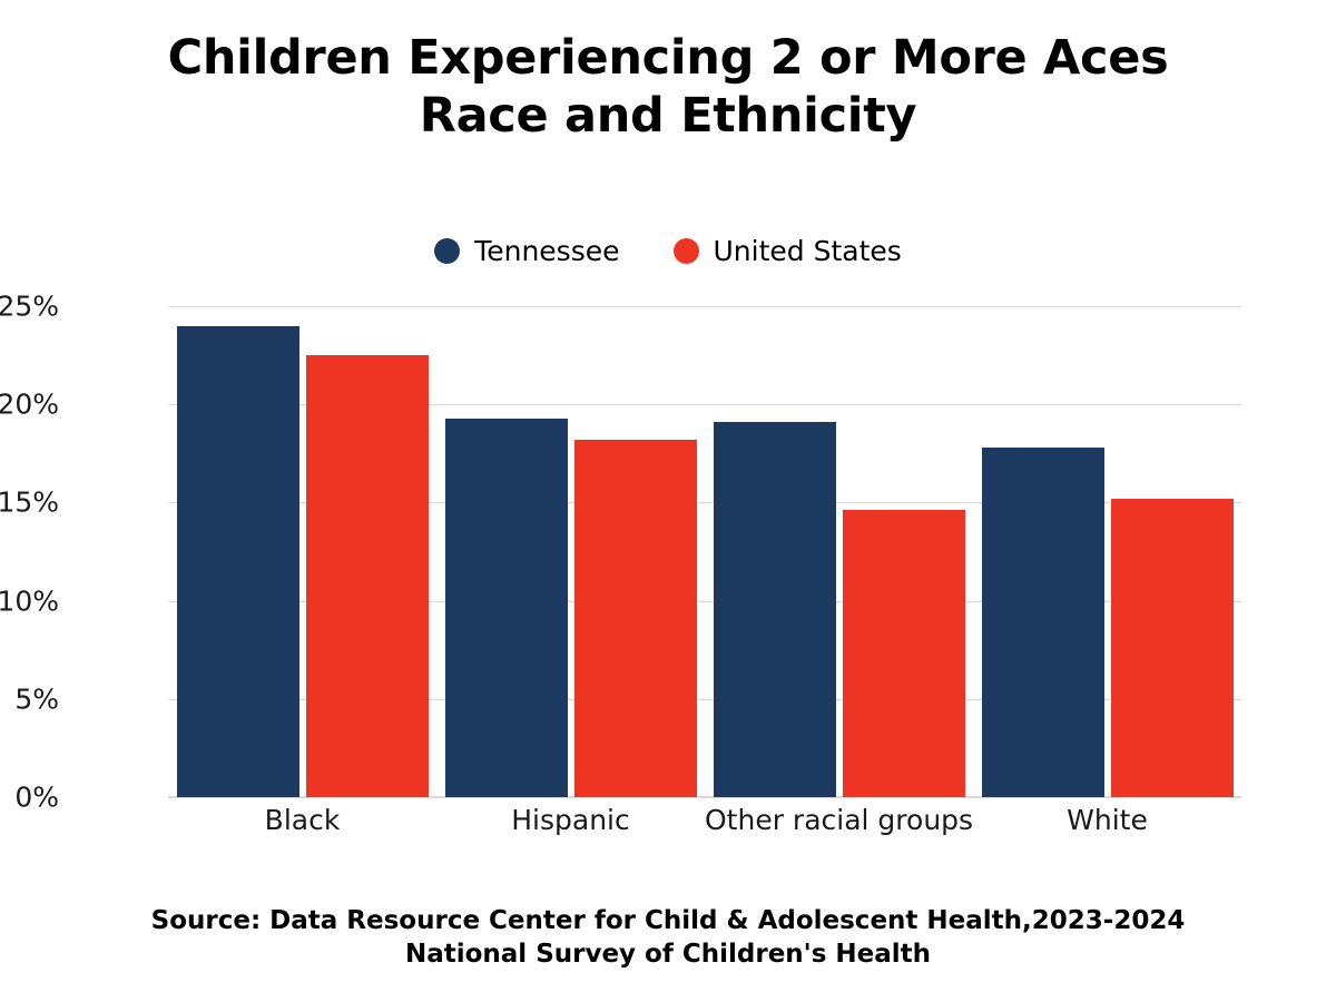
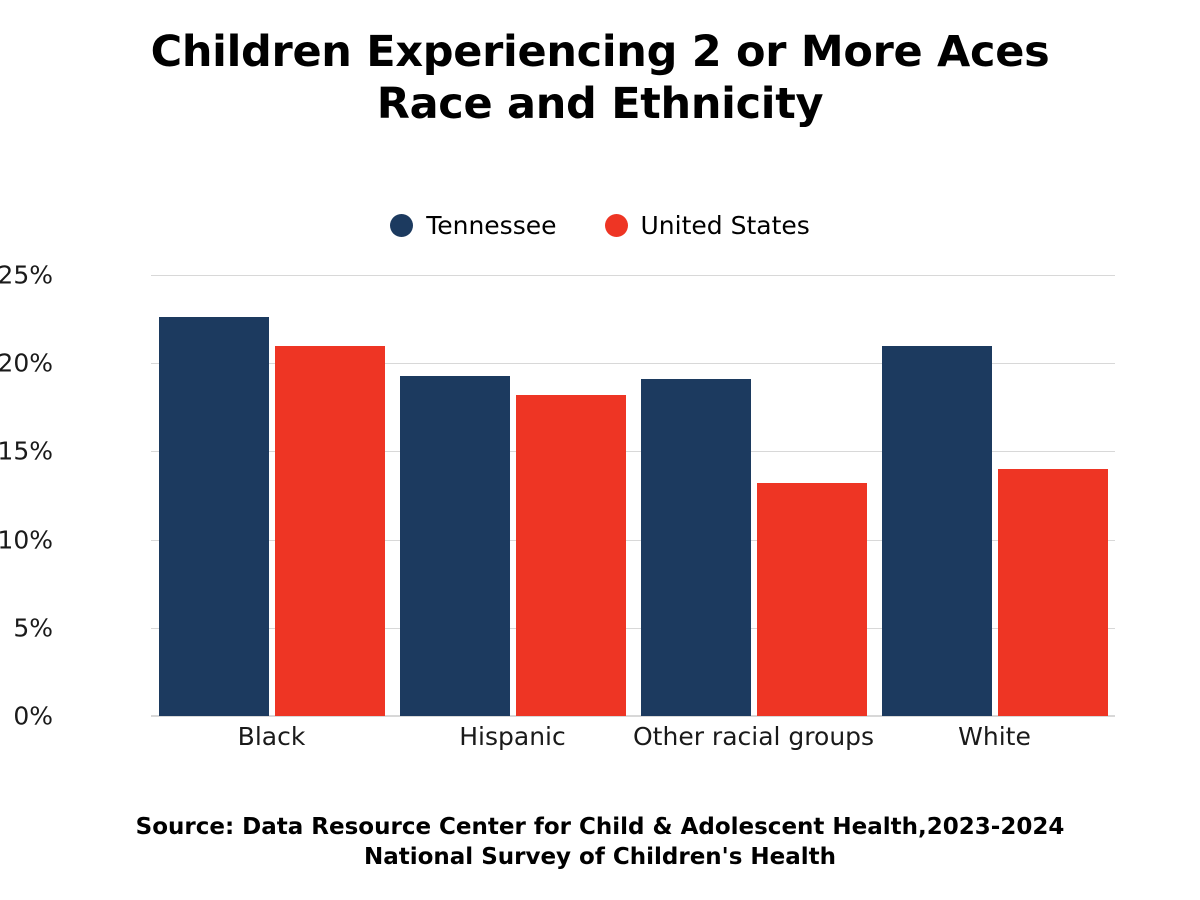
Tennessee/Black: 24.0% -> 22.6%
United States/Black: 22.5% -> 21.0%
United States/Other racial groups: 14.6% -> 13.2%
Tennessee/White: 17.8% -> 21.0%
United States/White: 15.2% -> 14.0%
